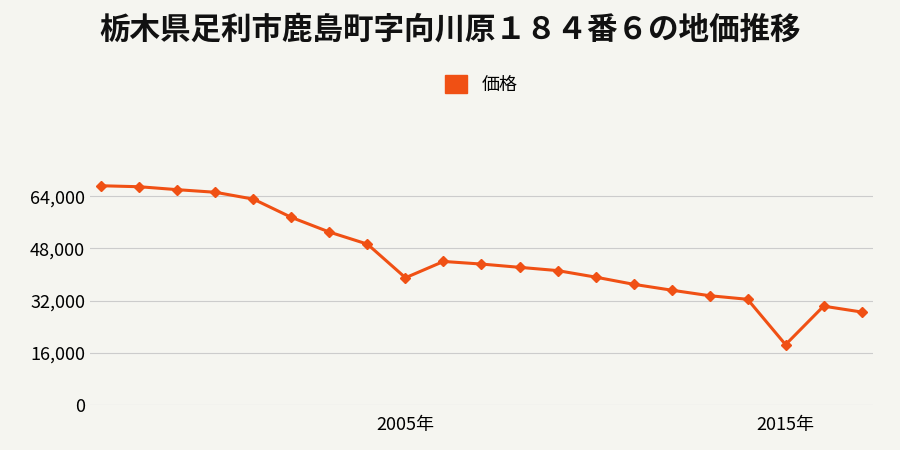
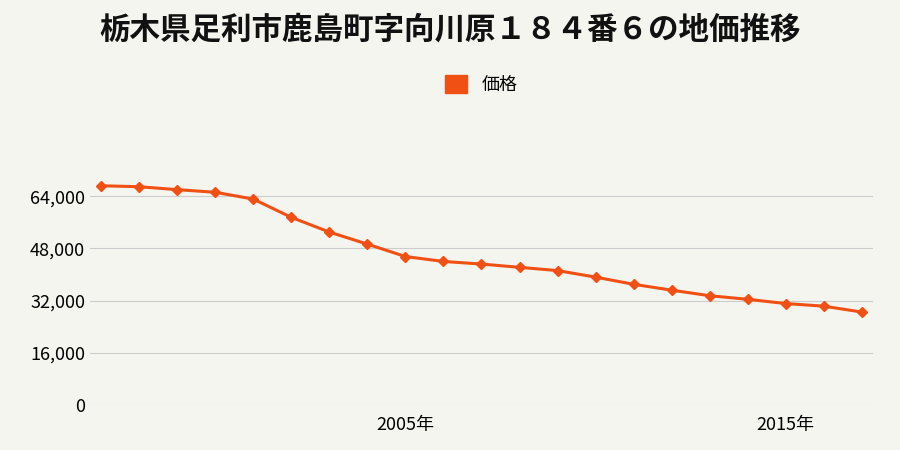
2005年: 39,000 -> 45,500
2015年: 18,500 -> 31,100
